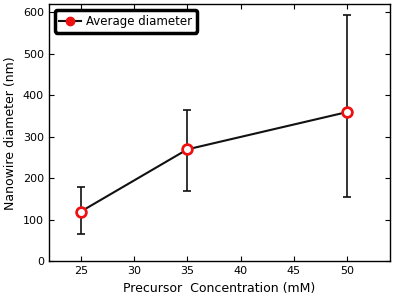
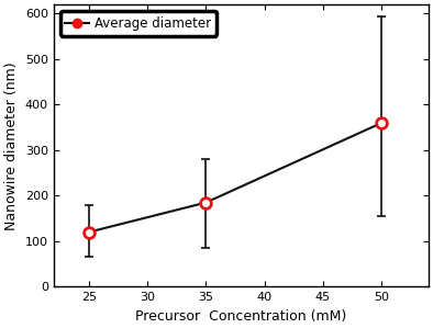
35: 270 -> 185
